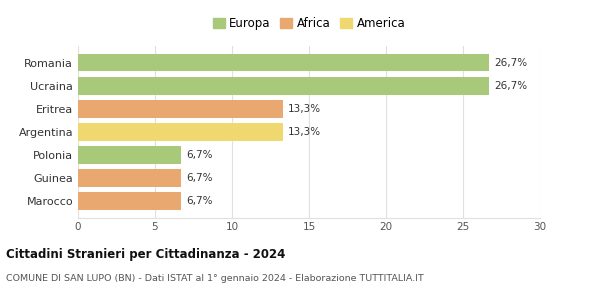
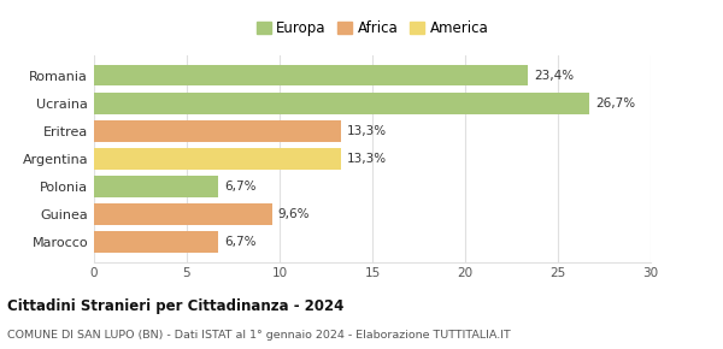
Romania: 26,7% -> 23,4%
Guinea: 6,7% -> 9,6%
